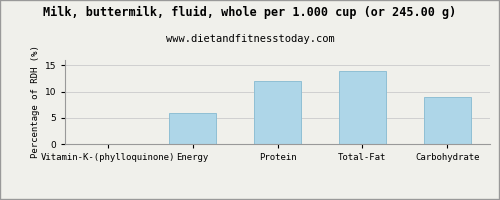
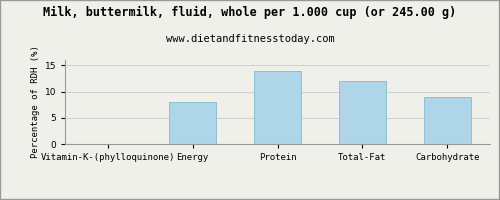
Energy: 6 -> 8
Protein: 12 -> 14
Total-Fat: 14 -> 12
